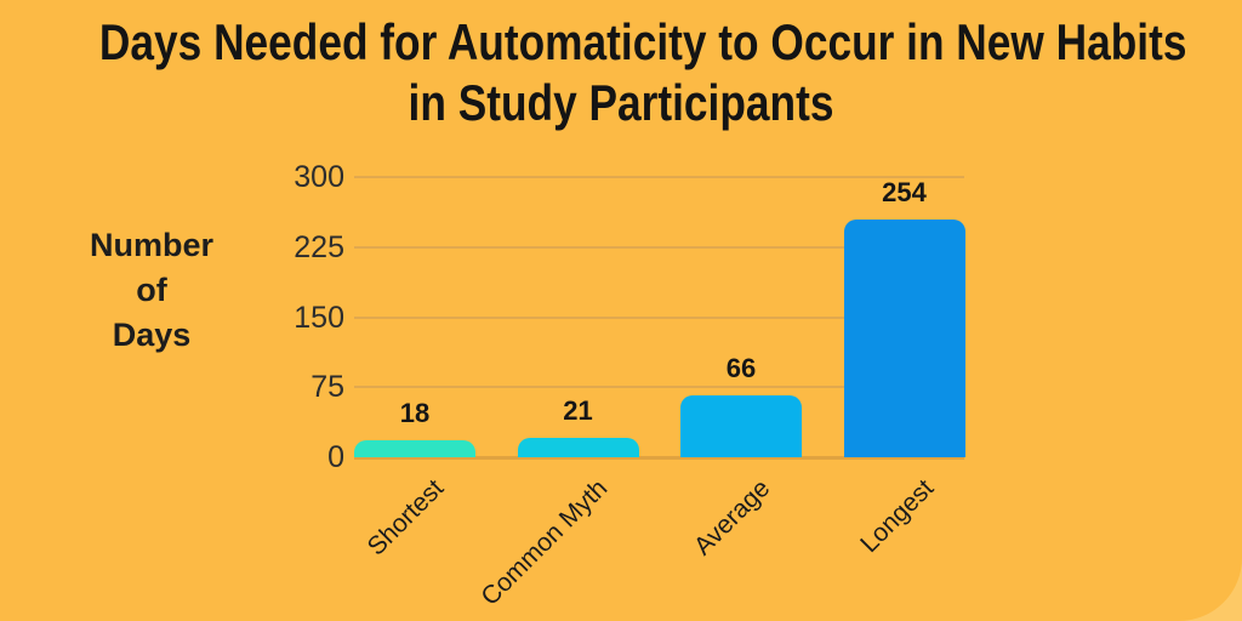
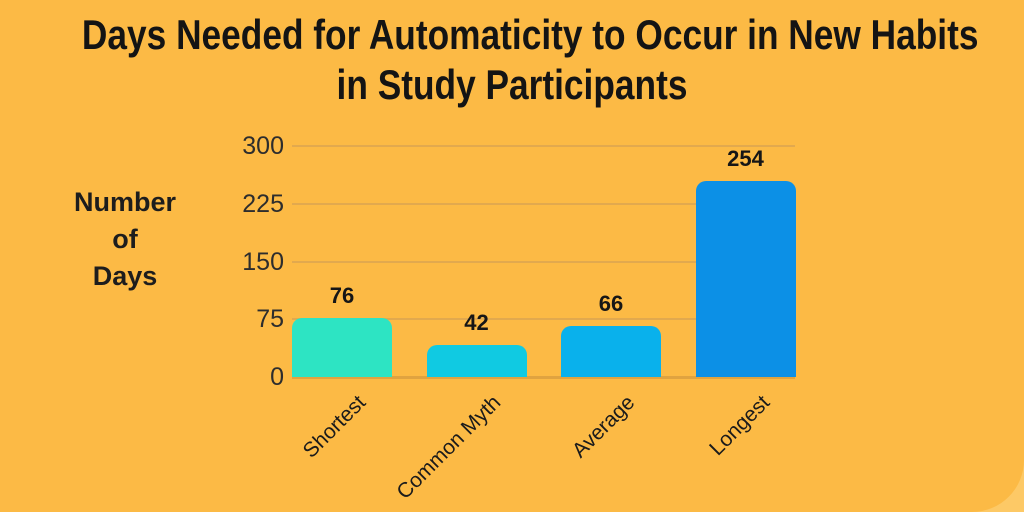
Shortest: 18 -> 76
Common Myth: 21 -> 42
